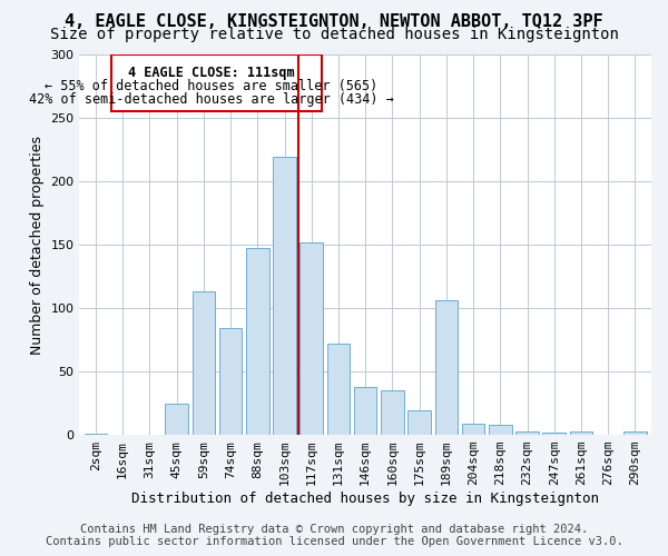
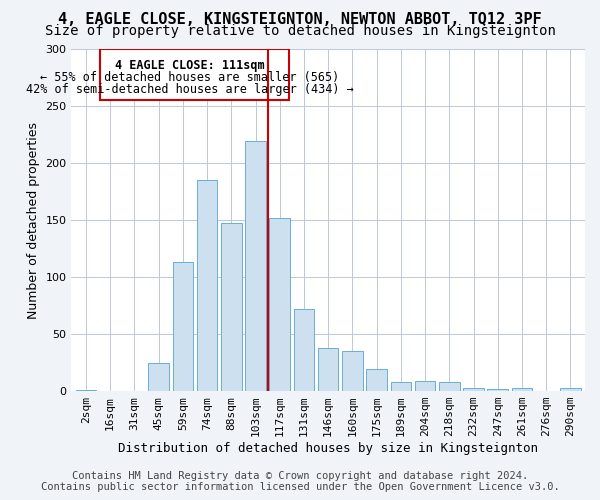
74sqm: 84 -> 185
189sqm: 106 -> 8
